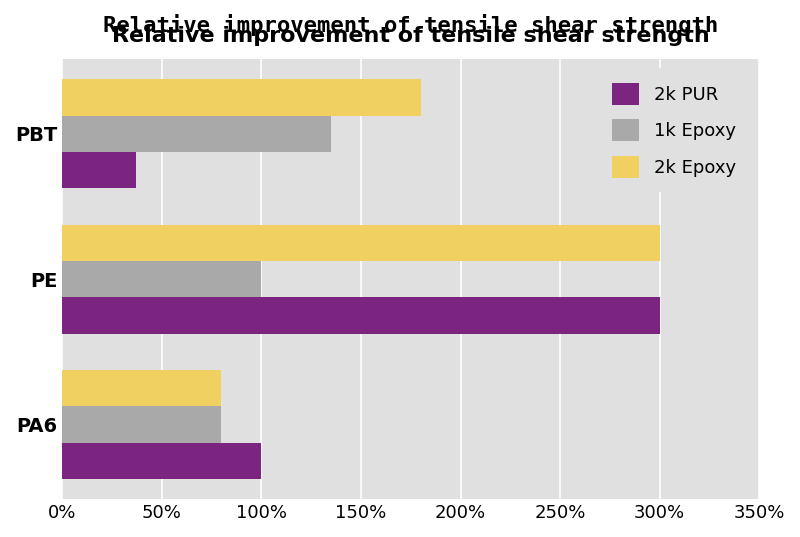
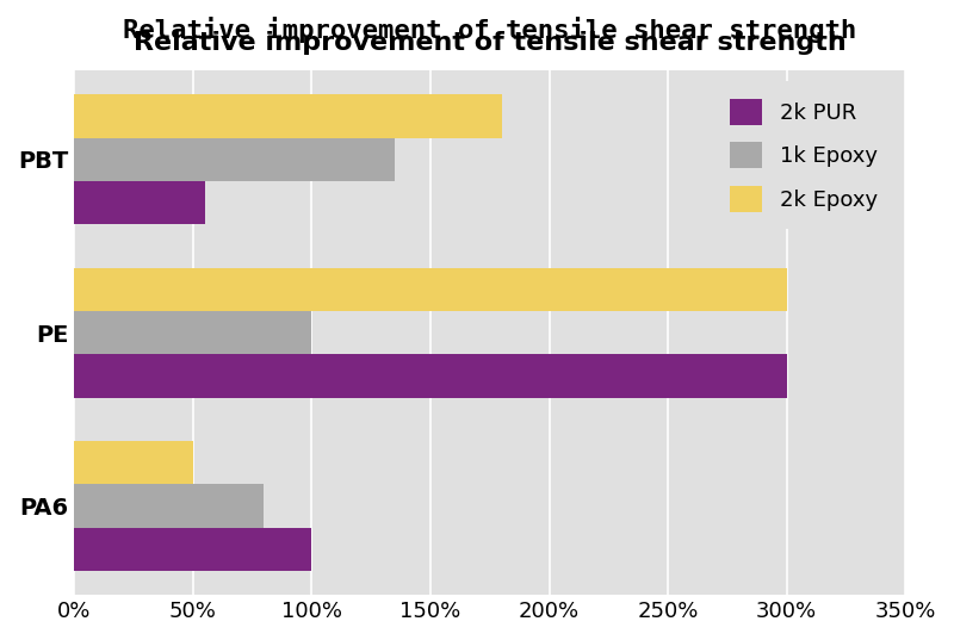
2k PUR/PBT: 37% -> 55%
2k Epoxy/PA6: 80% -> 50%
